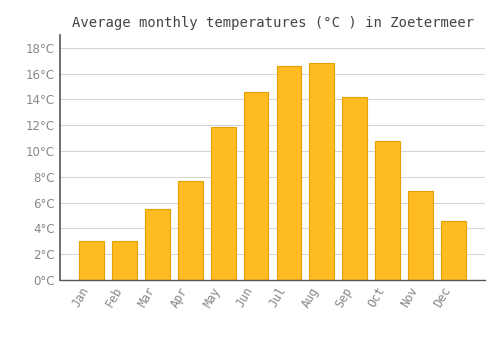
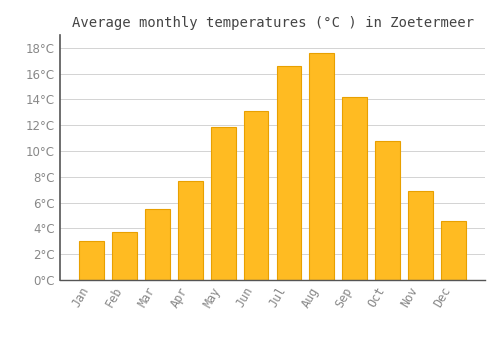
Feb: 3.0°C -> 3.7°C
Jun: 14.6°C -> 13.1°C
Aug: 16.8°C -> 17.6°C
